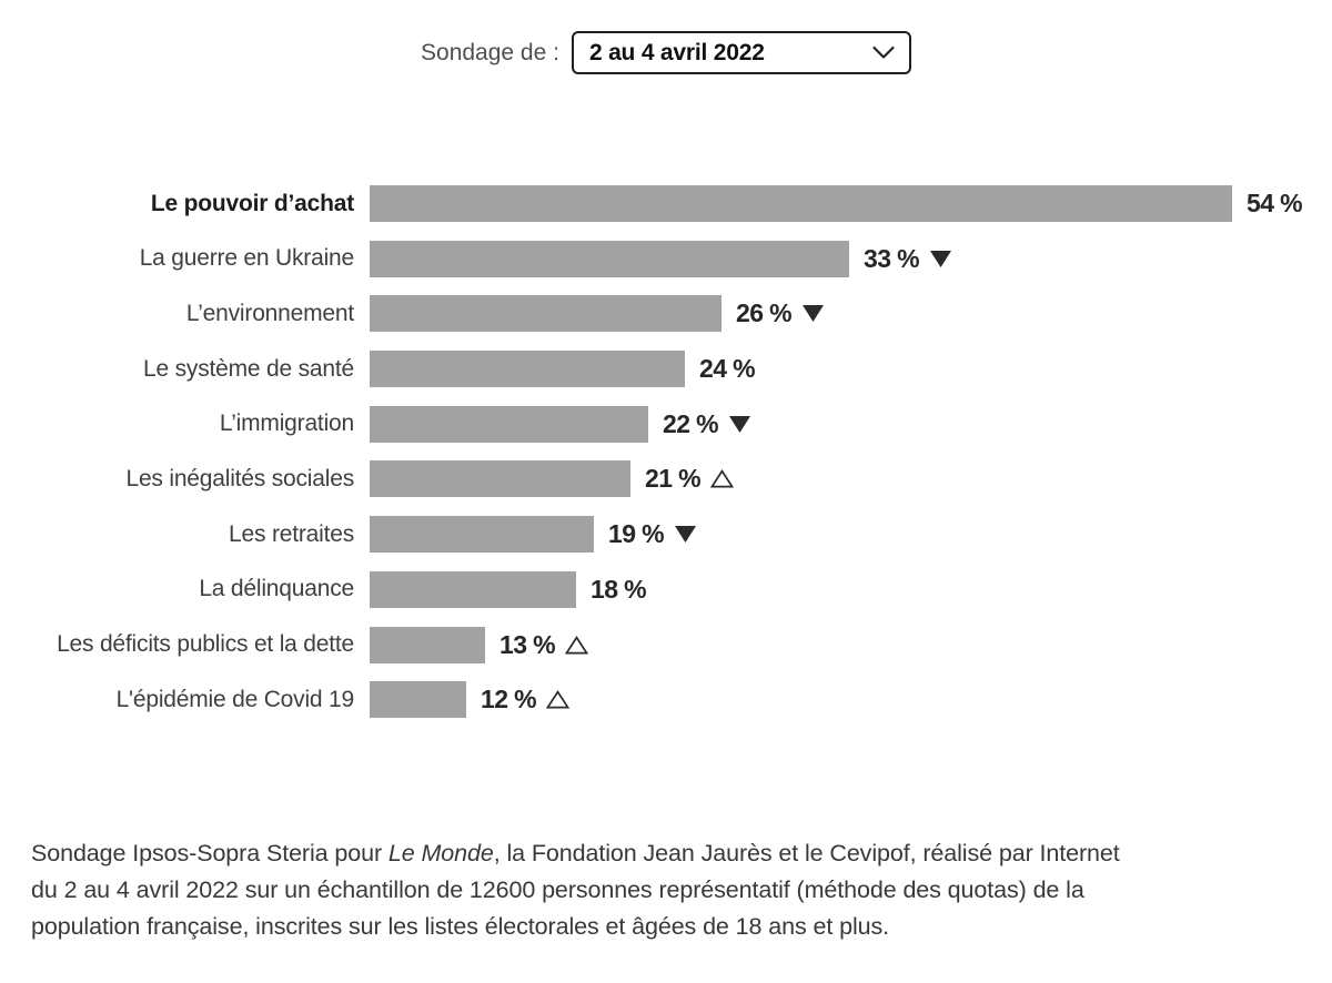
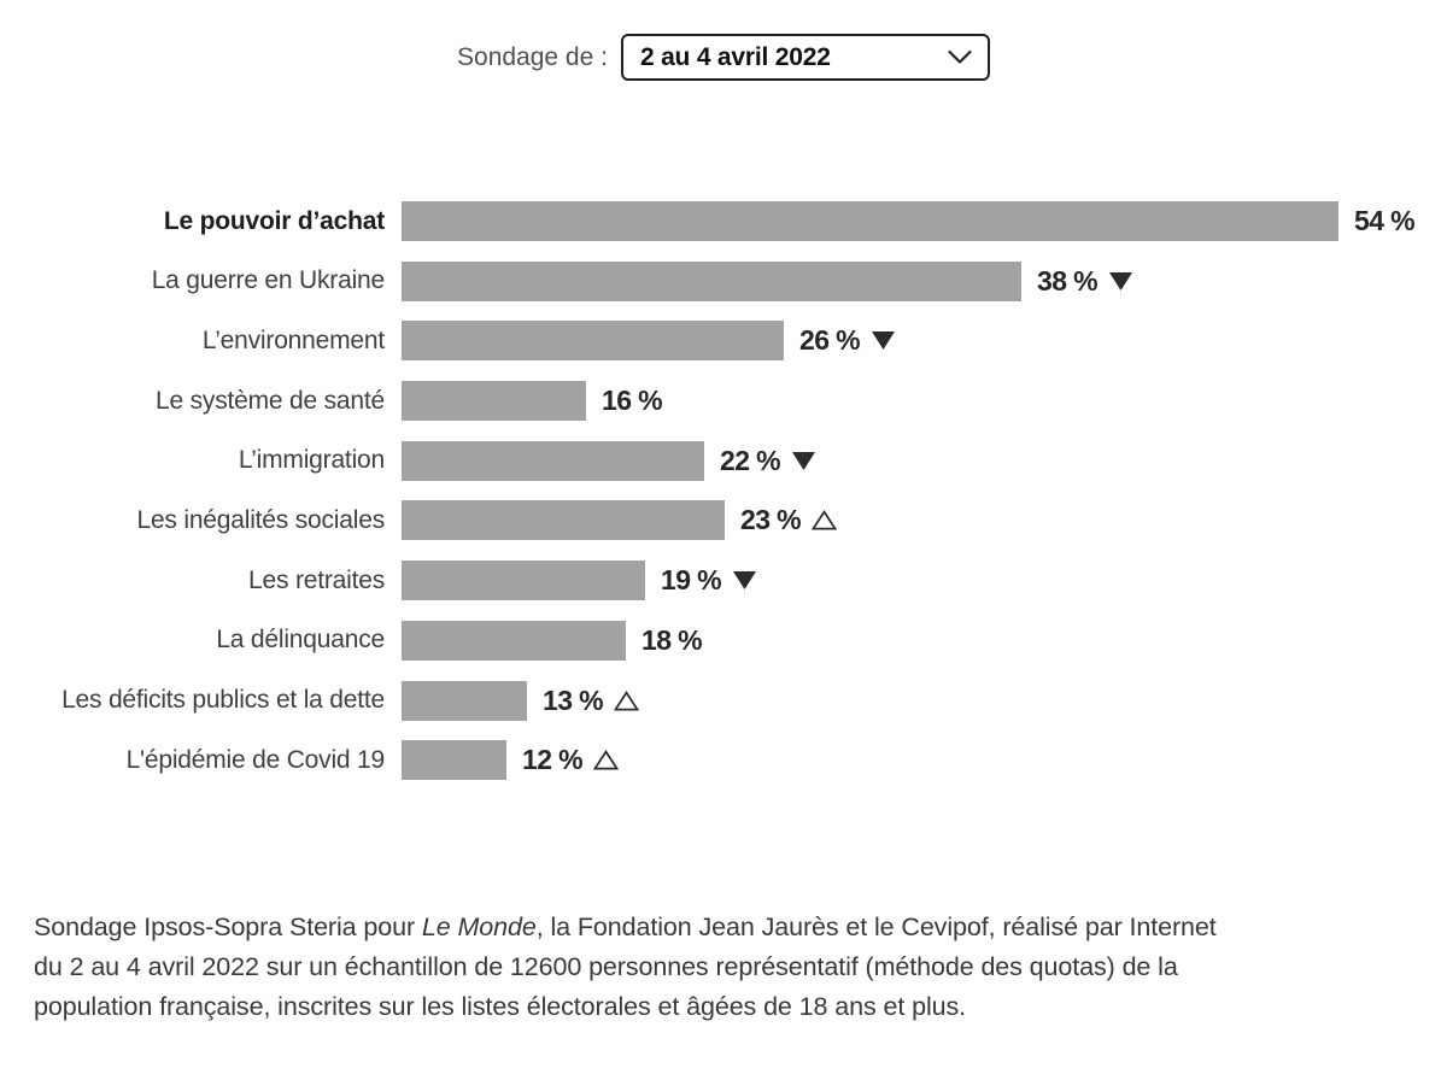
La guerre en Ukraine: 33 -> 38
Le système de santé: 24 -> 16
Les inégalités sociales: 21 -> 23
